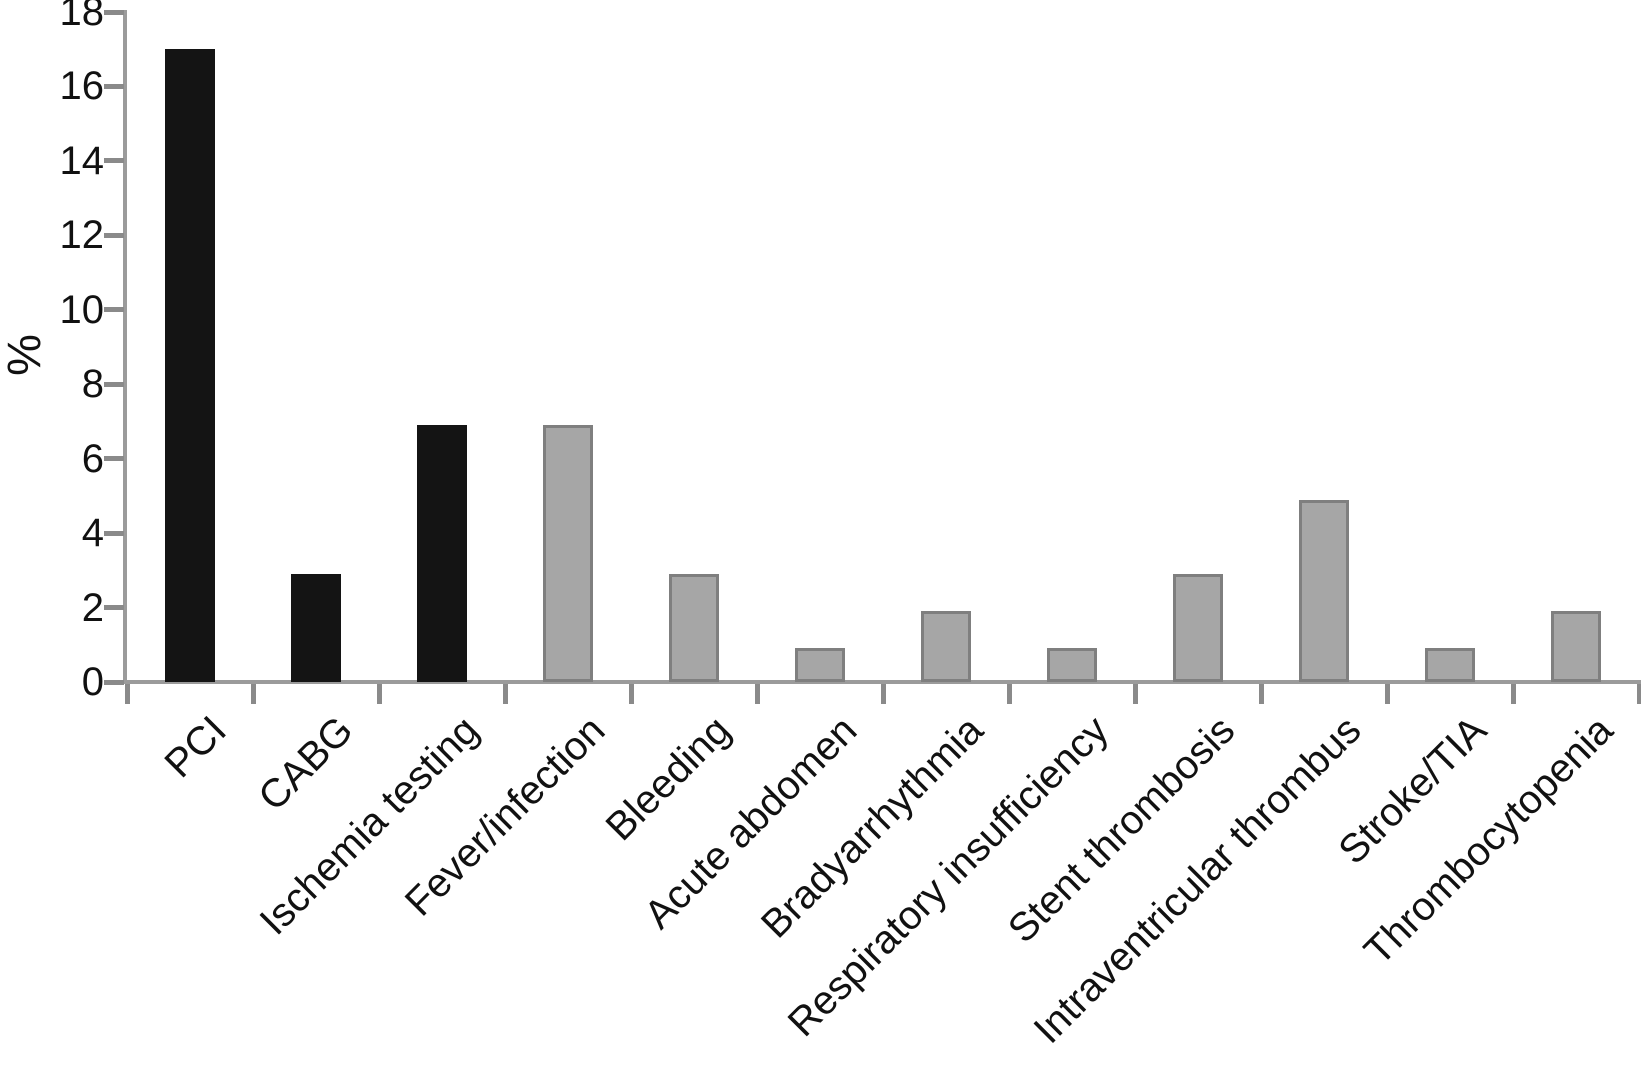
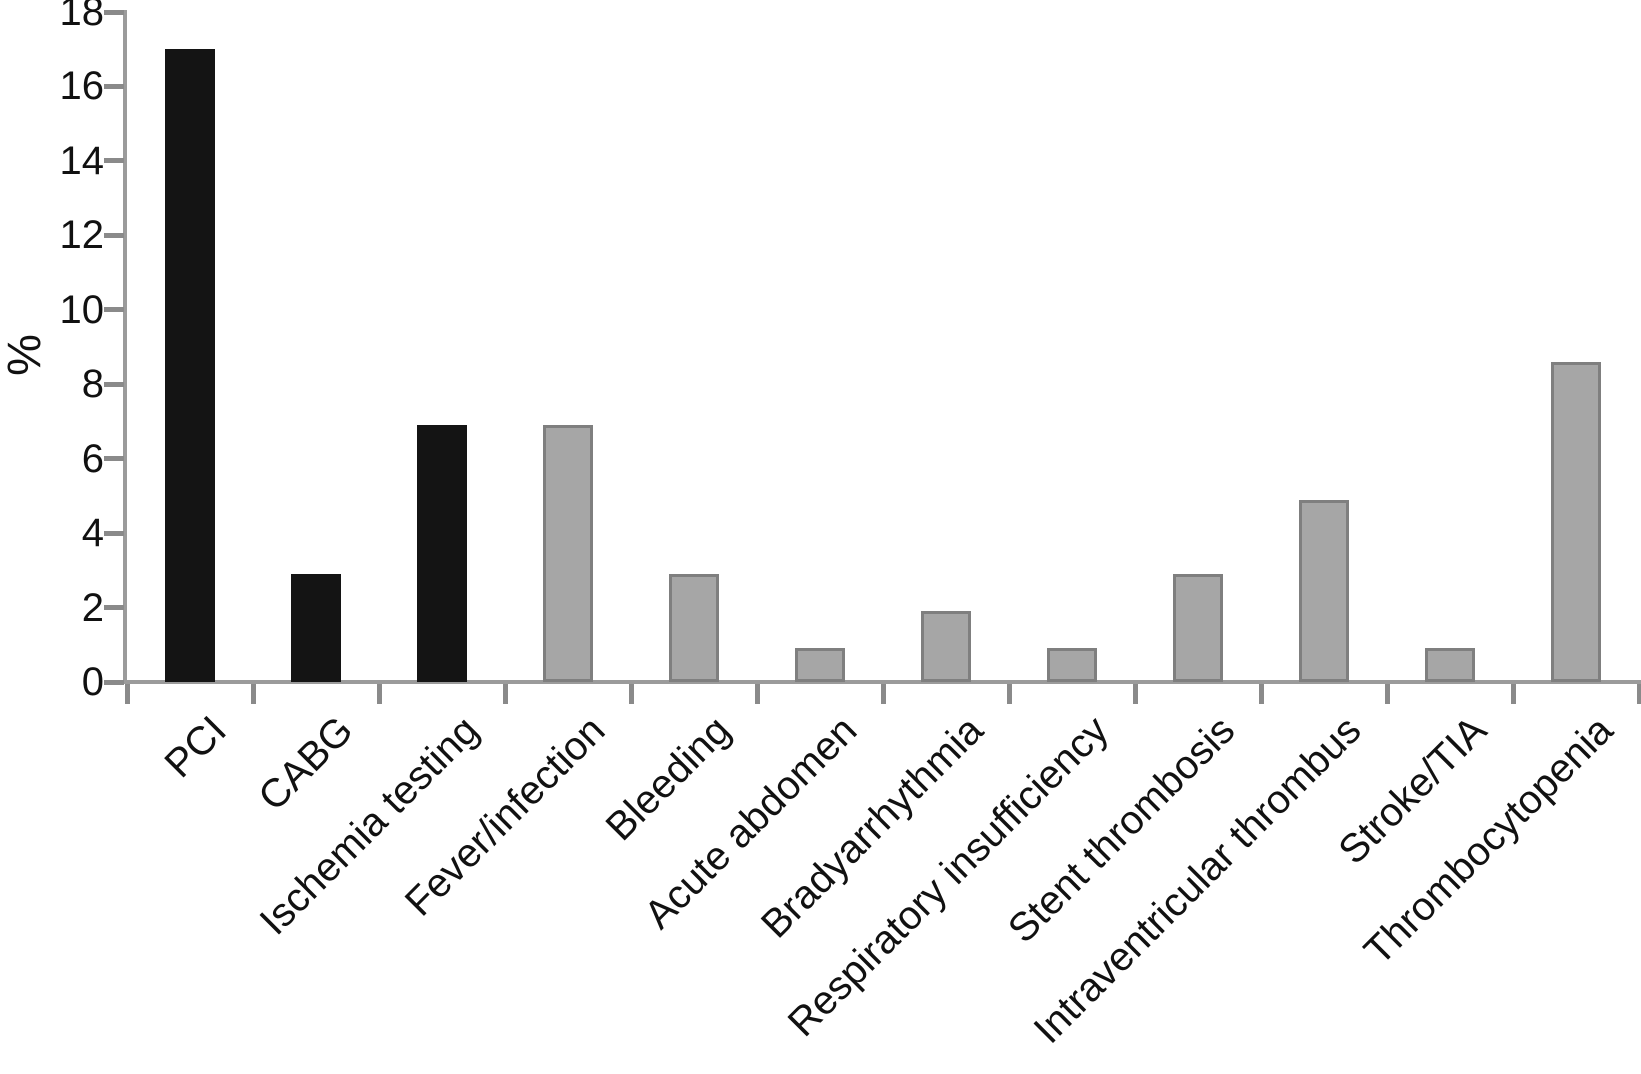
Thrombocytopenia: 1.9 -> 8.6
